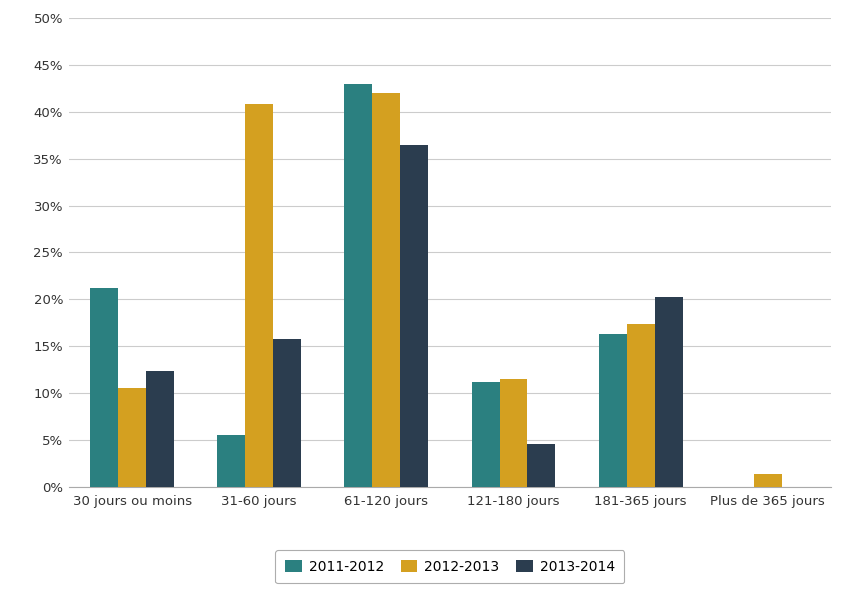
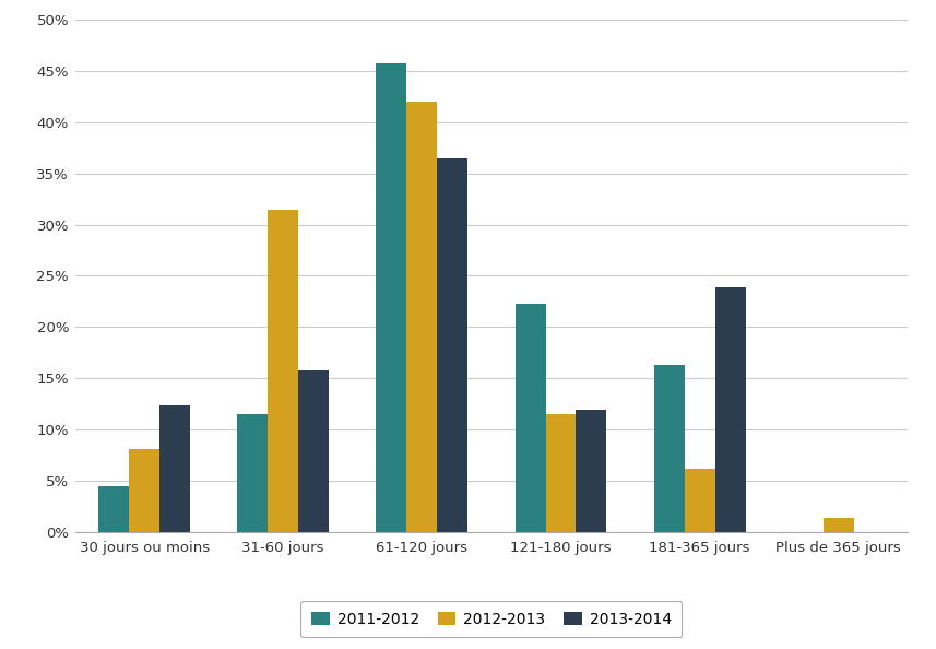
2011-2012/30 jours ou moins: 21.2% -> 4.5%
2012-2013/30 jours ou moins: 10.6% -> 8.1%
2011-2012/31-60 jours: 5.6% -> 11.5%
2012-2013/31-60 jours: 40.8% -> 31.4%
2011-2012/61-120 jours: 43.0% -> 45.7%
2011-2012/121-180 jours: 11.2% -> 22.3%
2013-2014/121-180 jours: 4.6% -> 11.9%
2012-2013/181-365 jours: 17.4% -> 6.2%
2013-2014/181-365 jours: 20.2% -> 23.9%
